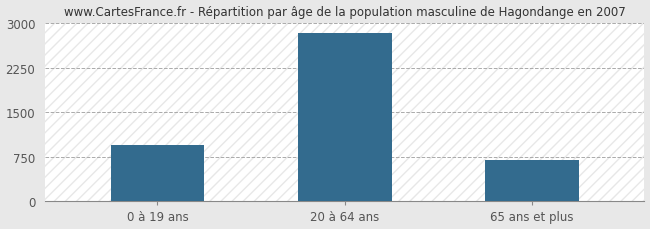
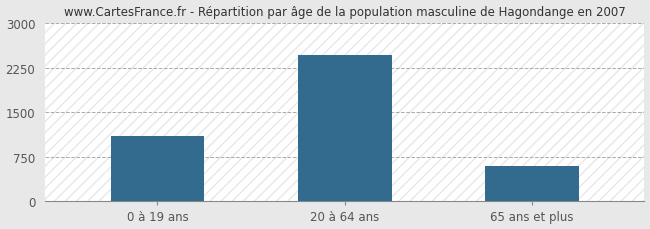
0 à 19 ans: 950 -> 1100
20 à 64 ans: 2830 -> 2460
65 ans et plus: 700 -> 600
